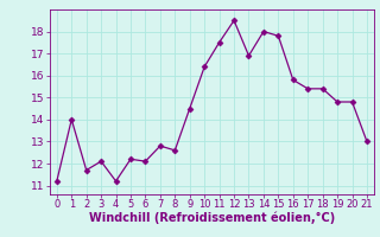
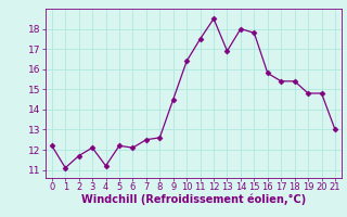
0: 11.2 -> 12.2
1: 14.0 -> 11.1
7: 12.8 -> 12.5
